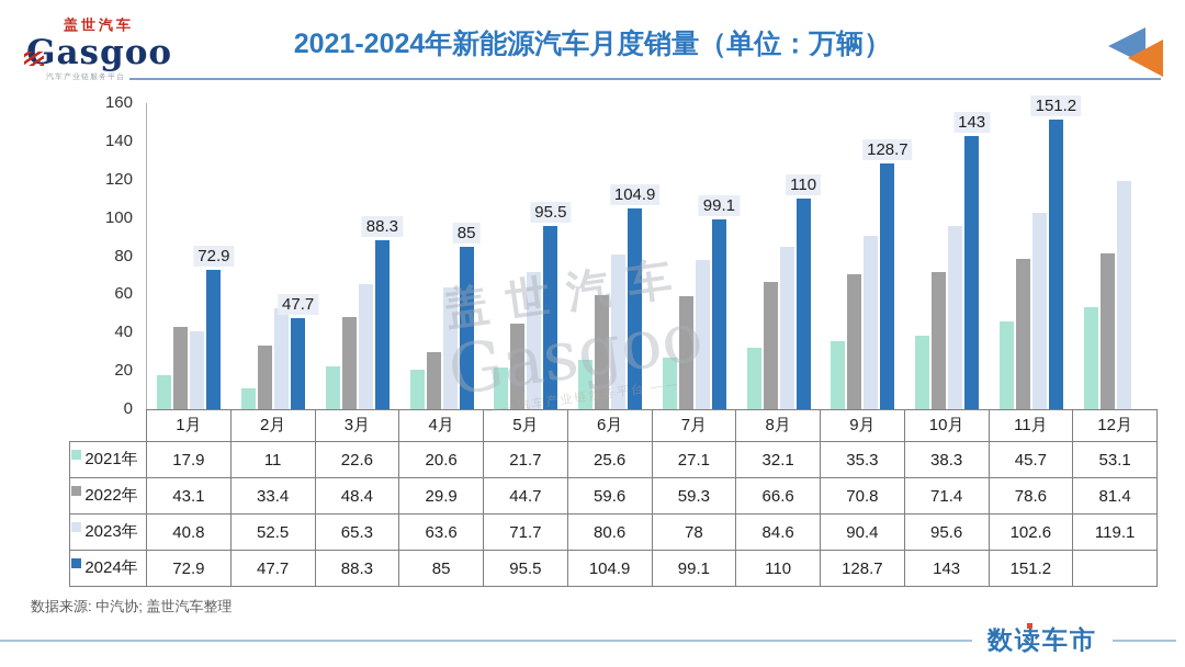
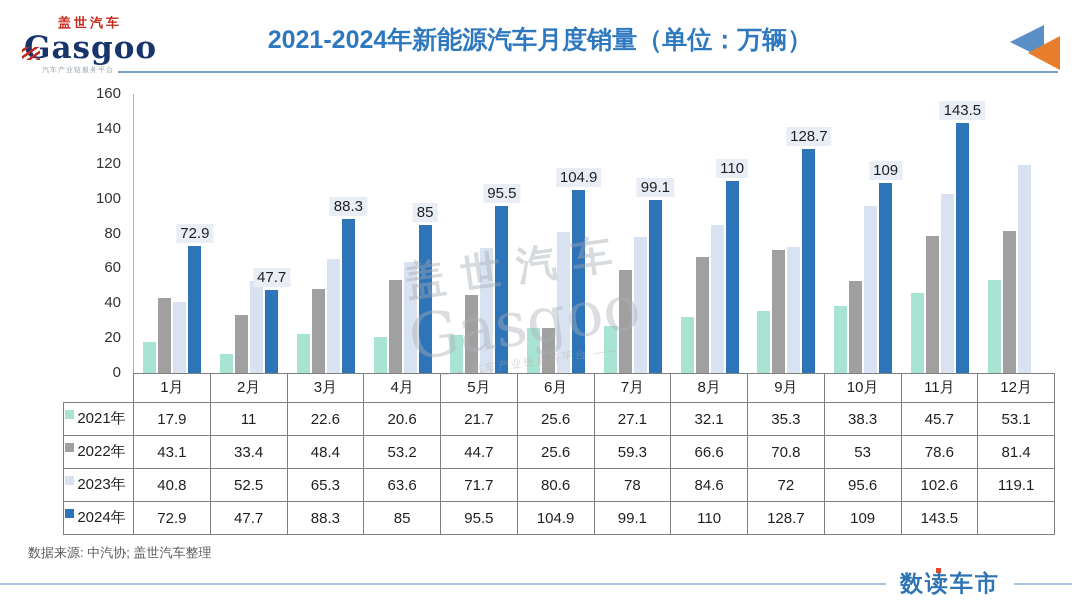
2022年/4月: 29.9 -> 53.2
2022年/6月: 59.6 -> 25.6
2023年/9月: 90.4 -> 72
2022年/10月: 71.4 -> 53
2024年/10月: 143 -> 109
2024年/11月: 151.2 -> 143.5
